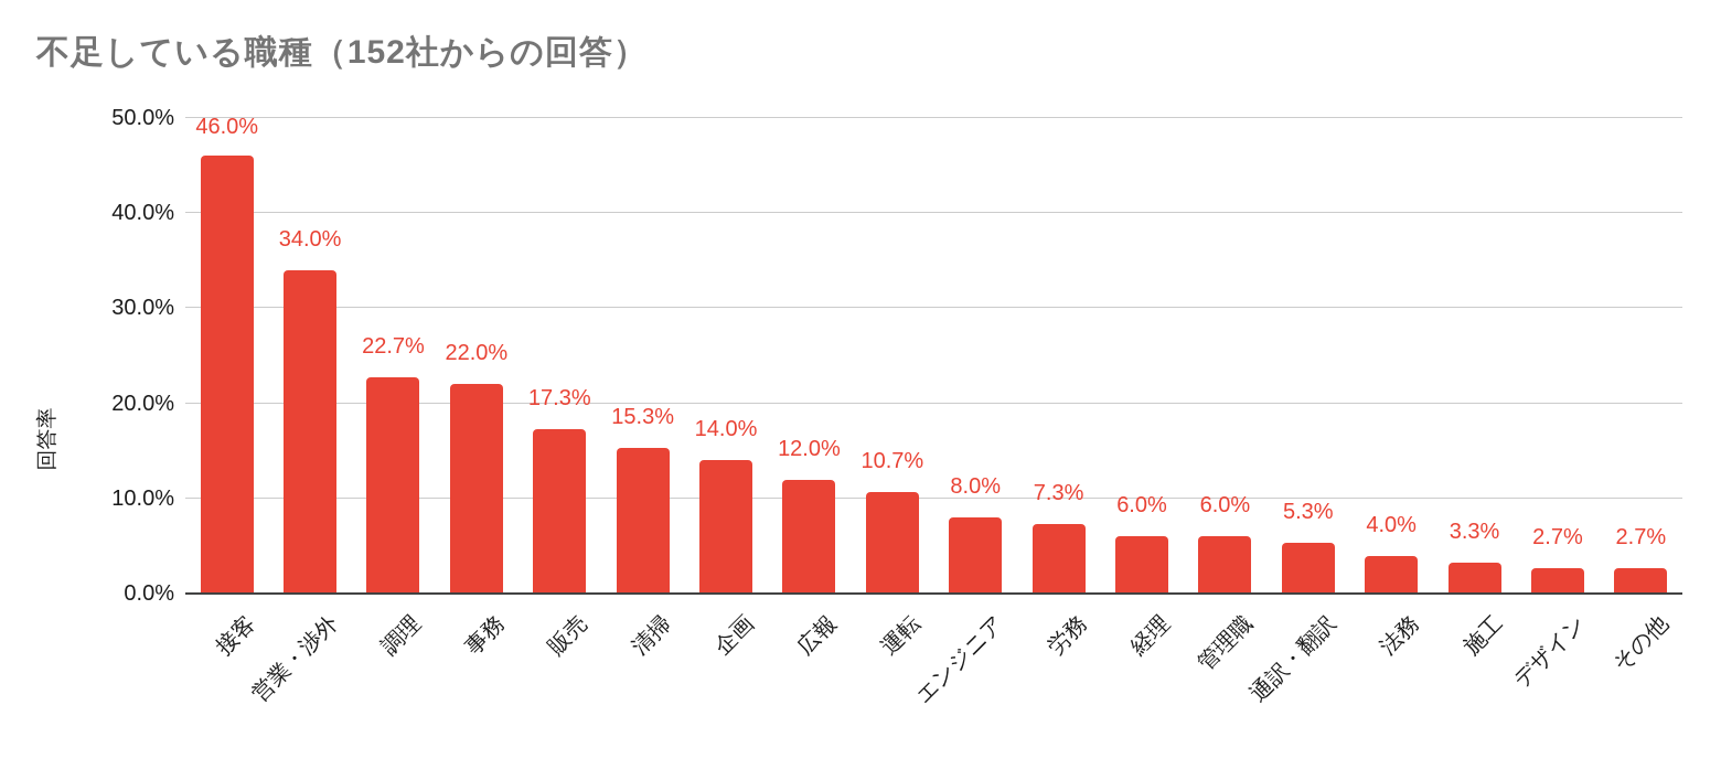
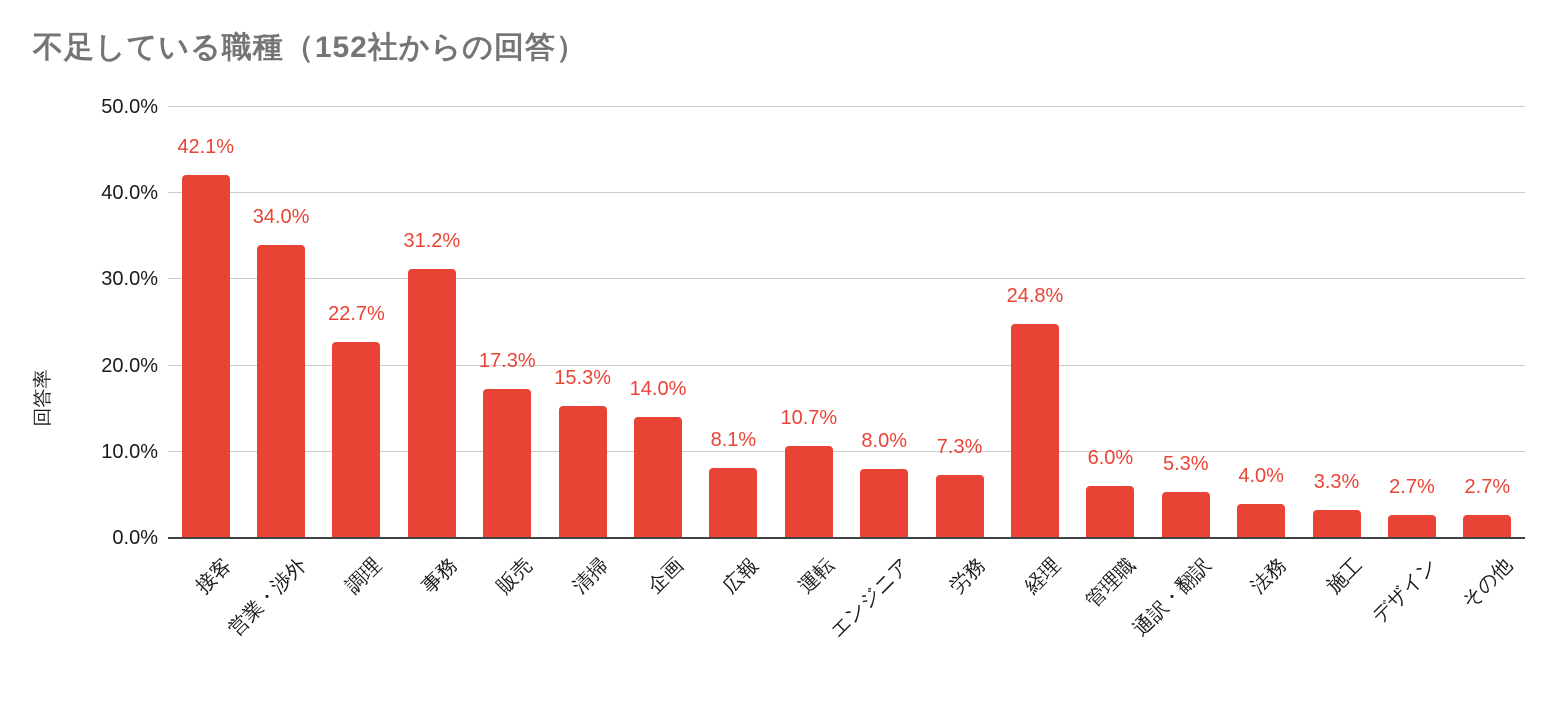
接客: 46.0% -> 42.1%
事務: 22.0% -> 31.2%
広報: 12.0% -> 8.1%
経理: 6.0% -> 24.8%
